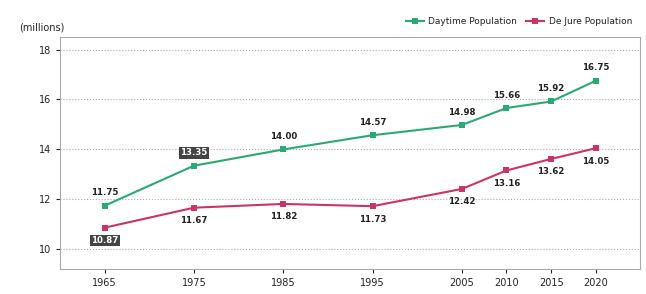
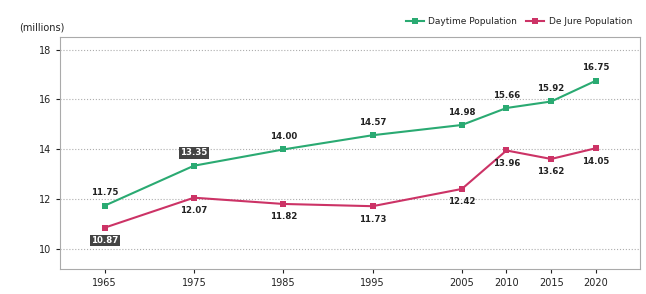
De Jure Population/1975: 11.67 -> 12.07
De Jure Population/2010: 13.16 -> 13.96
